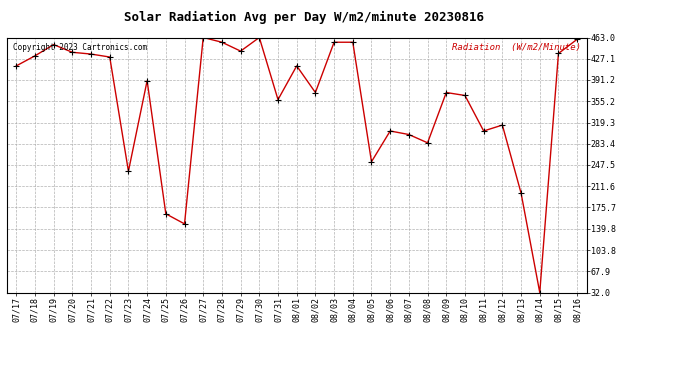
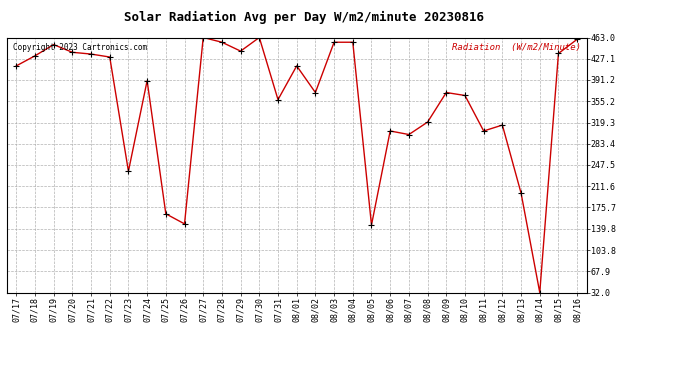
08/05: 253 -> 146
08/08: 285 -> 320
